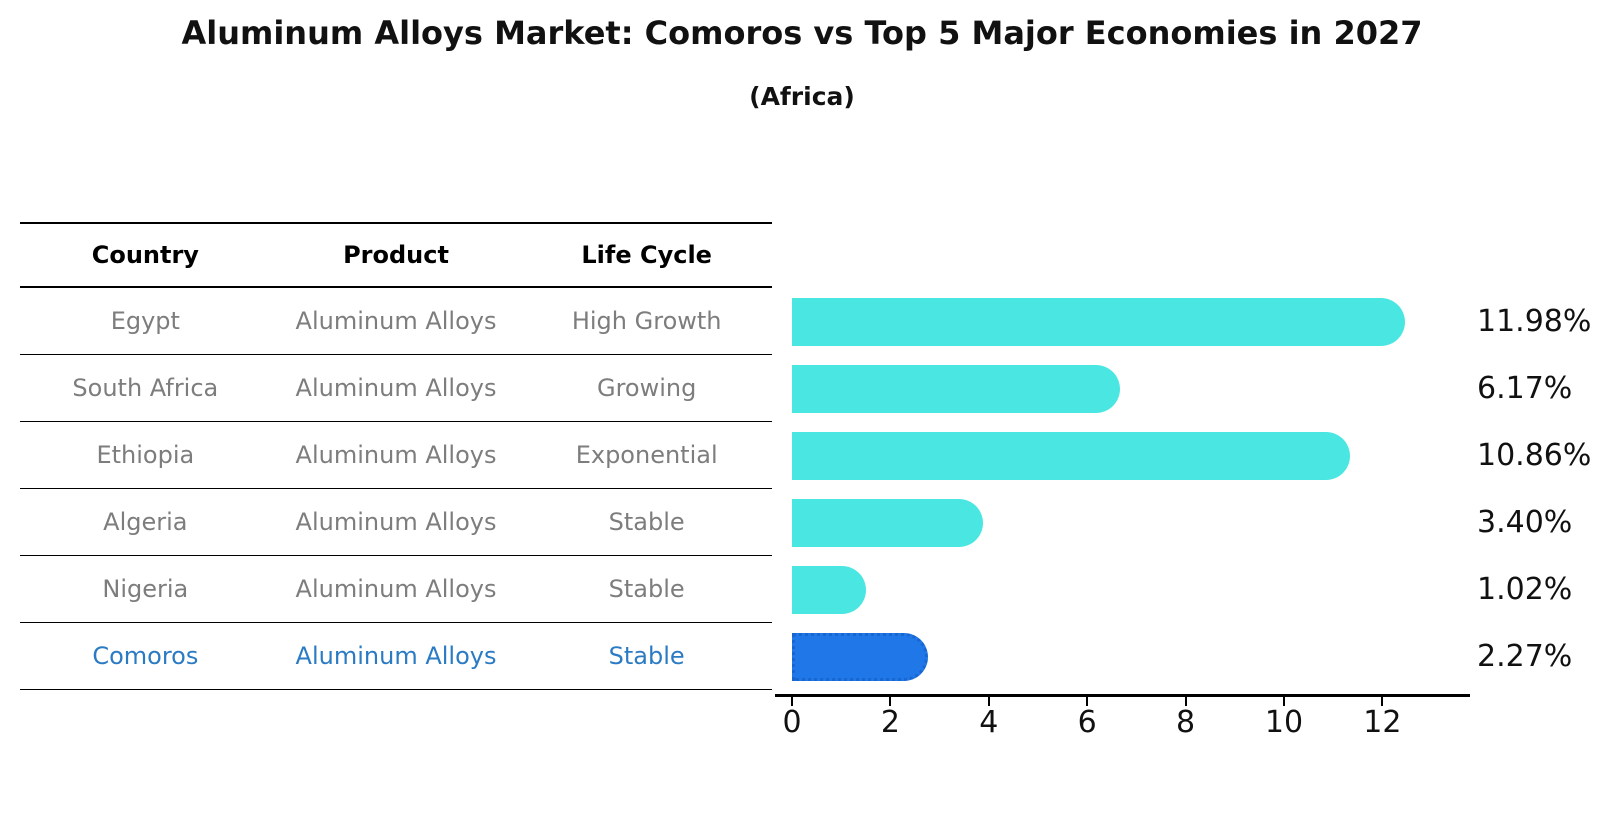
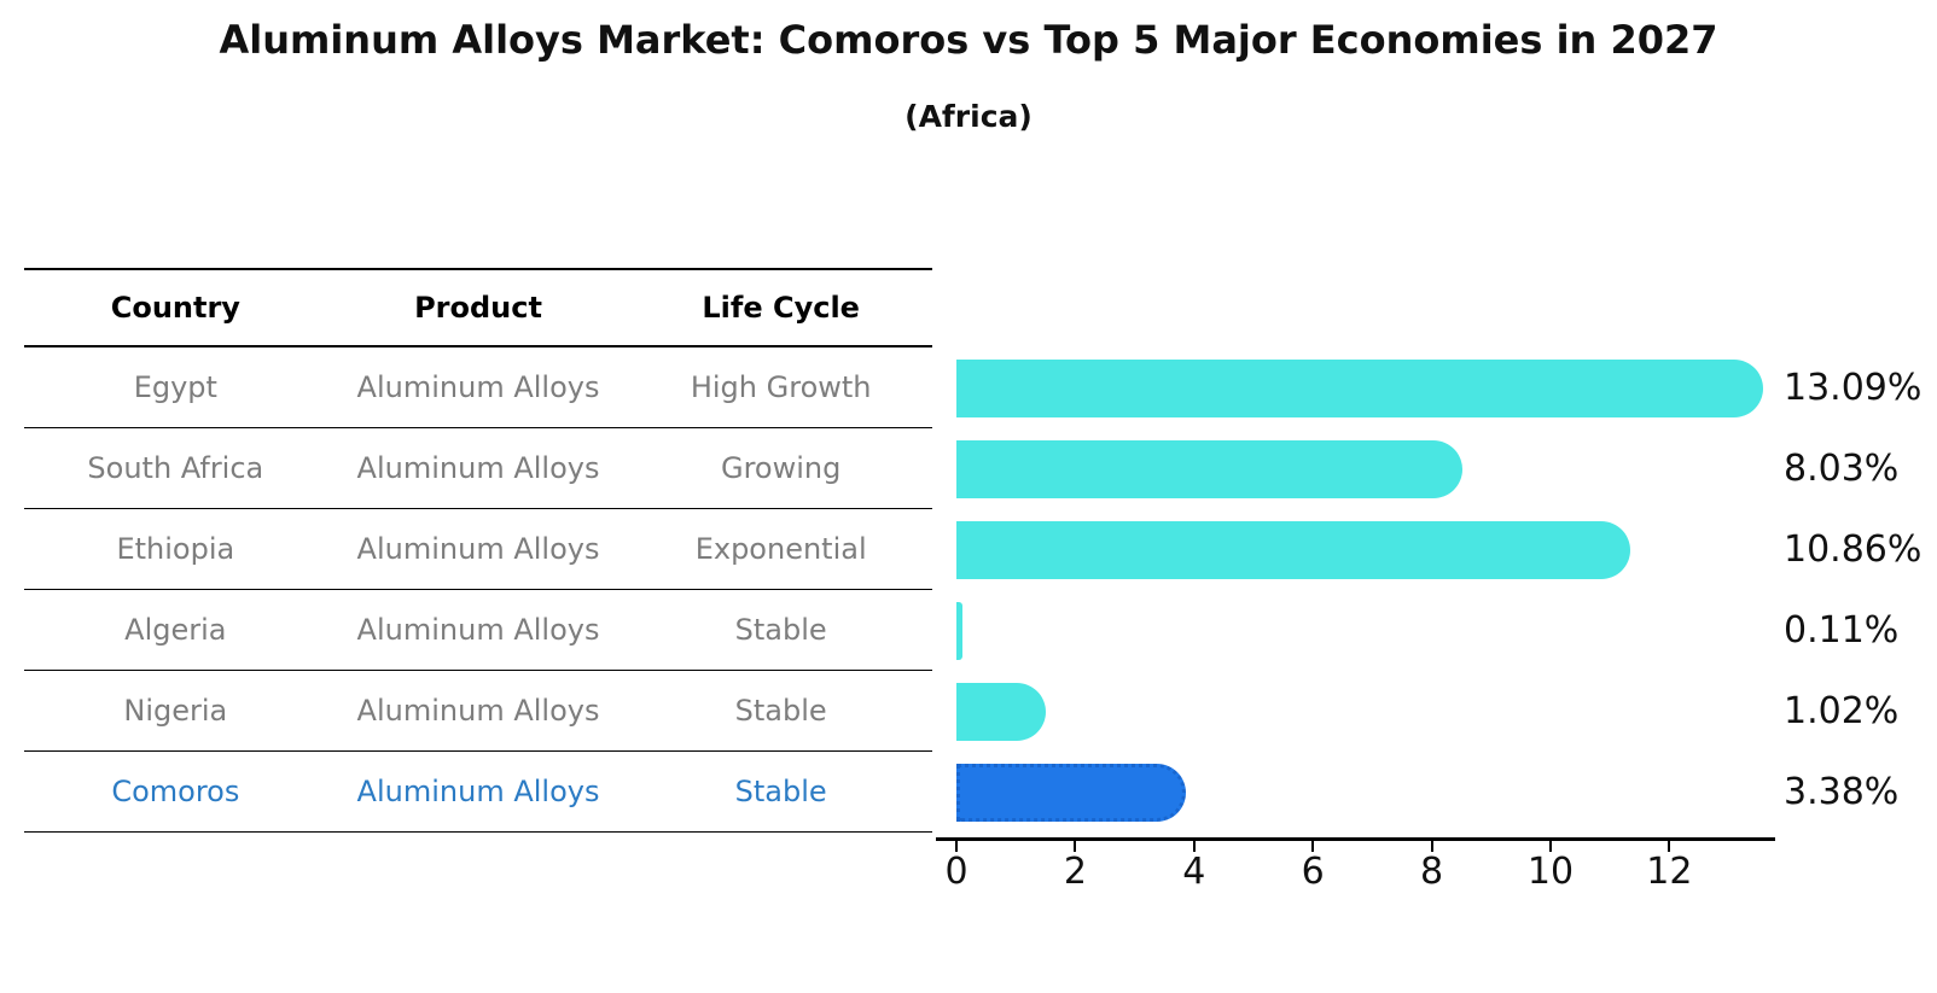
Egypt: 11.98% -> 13.09%
South Africa: 6.17% -> 8.03%
Algeria: 3.40% -> 0.11%
Comoros: 2.27% -> 3.38%
